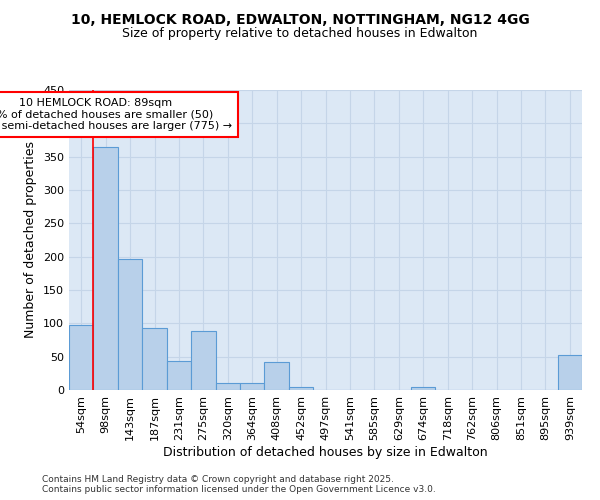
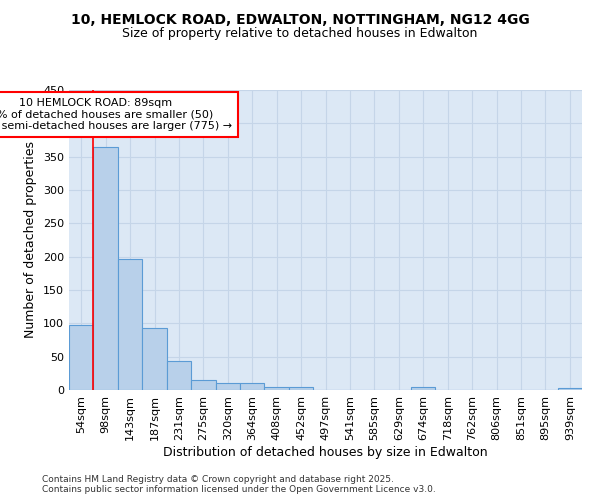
275sqm: 88 -> 15
408sqm: 42 -> 5
939sqm: 52 -> 3
